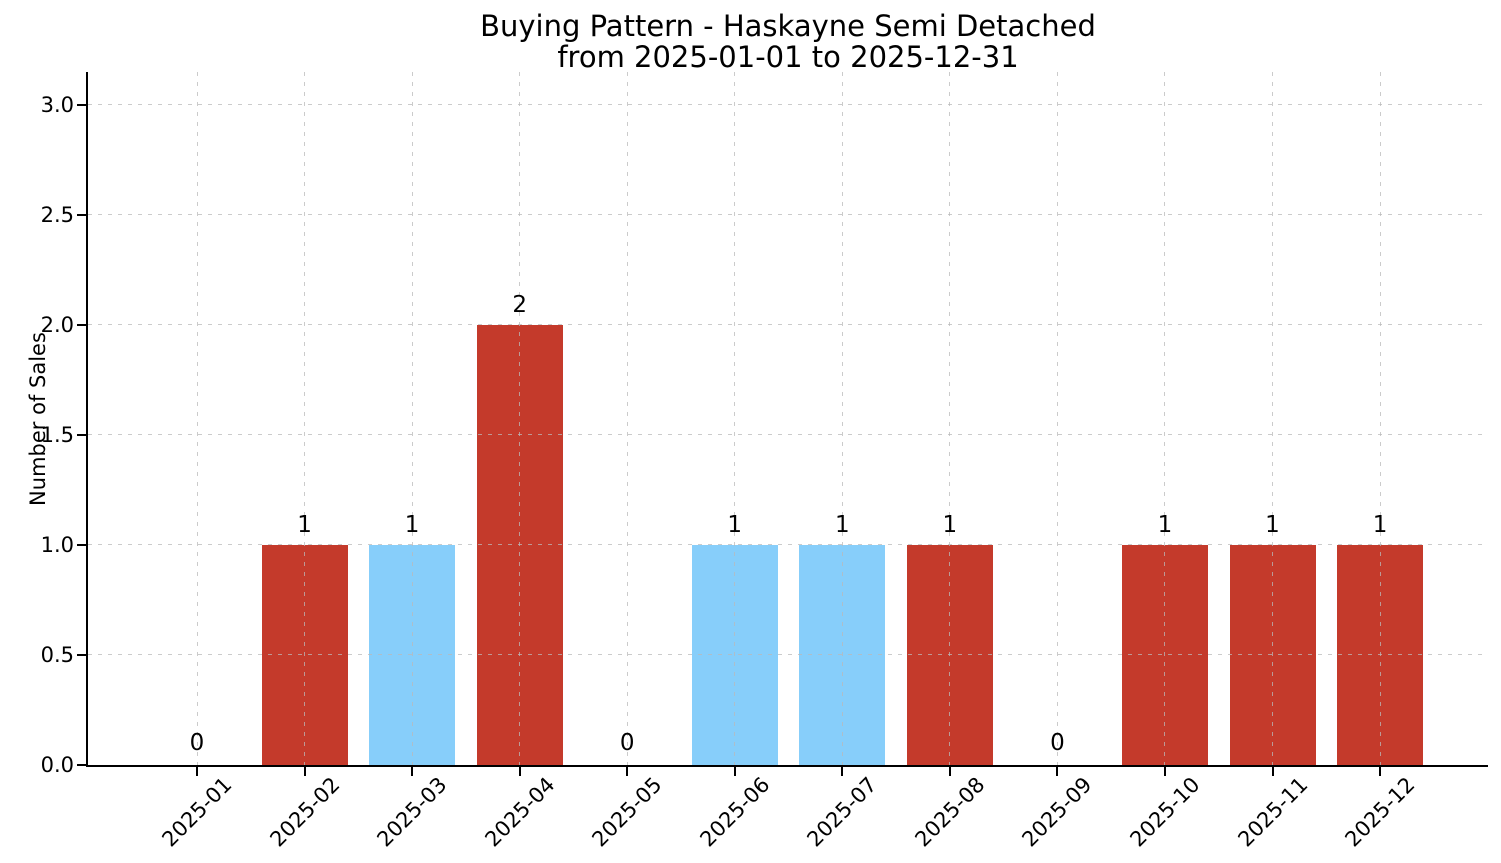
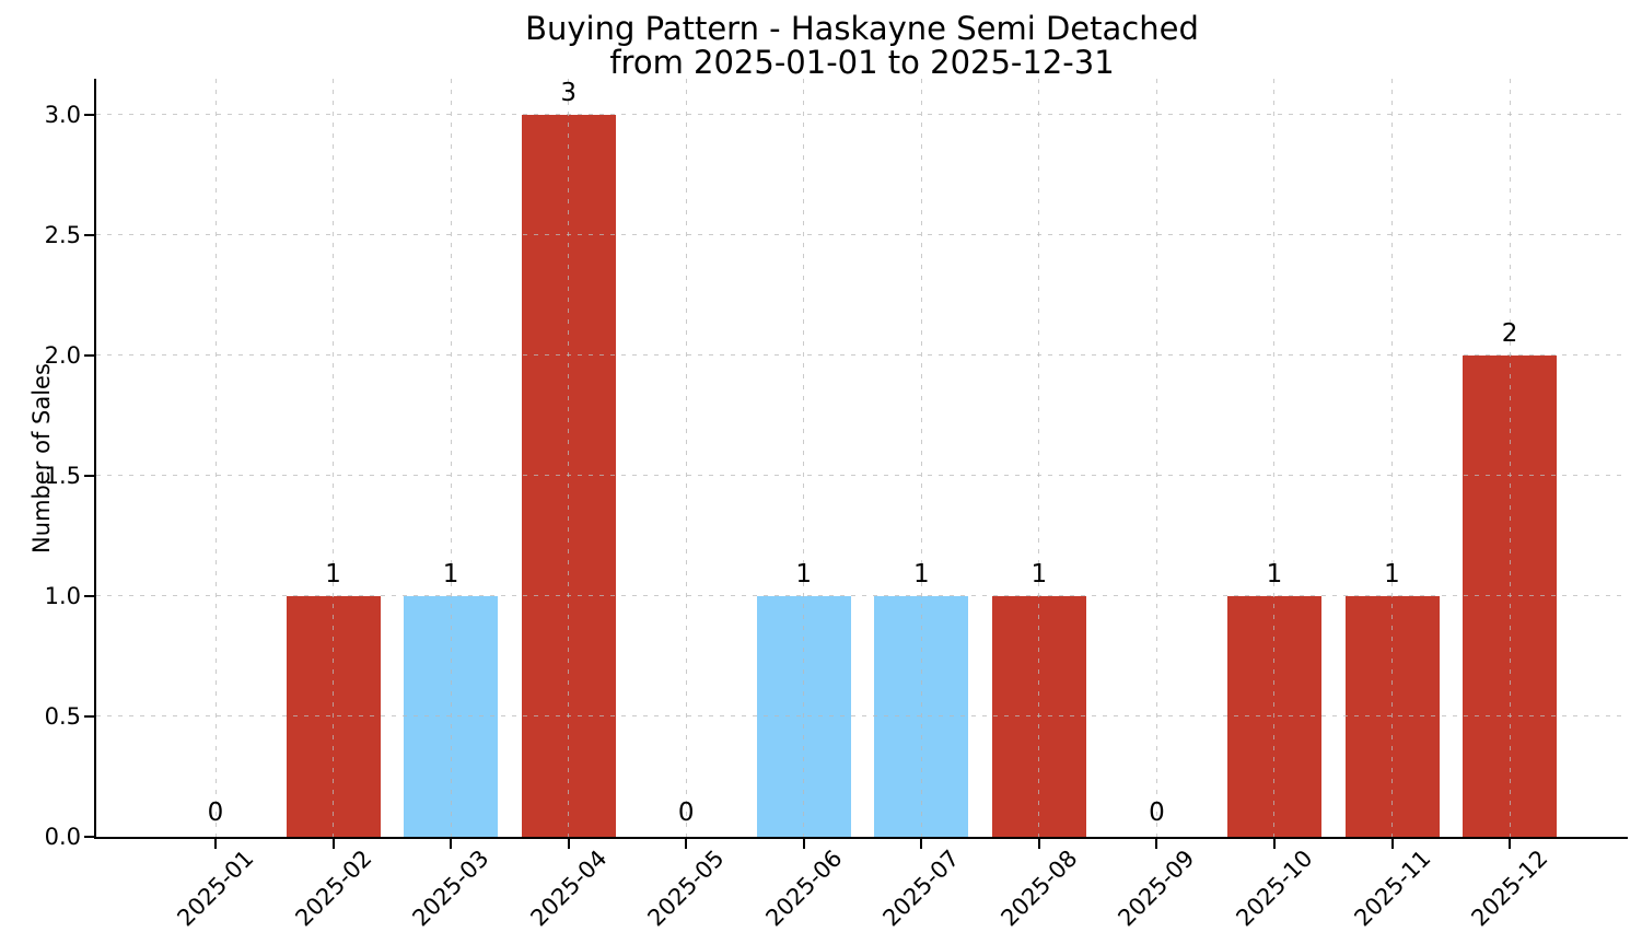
2025-04: 2 -> 3
2025-12: 1 -> 2
